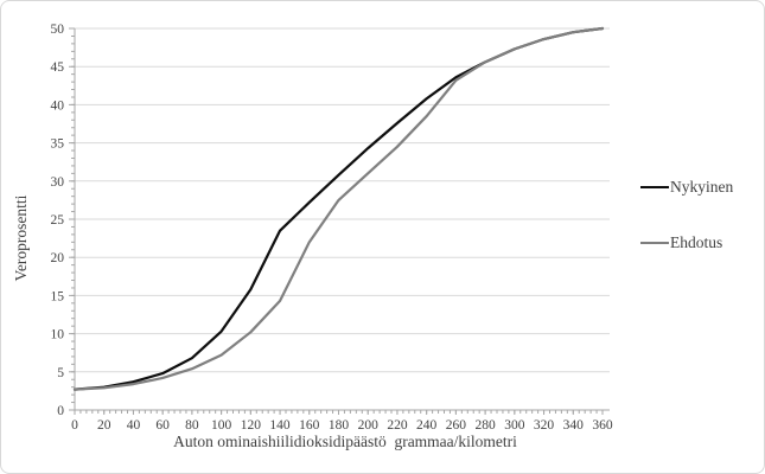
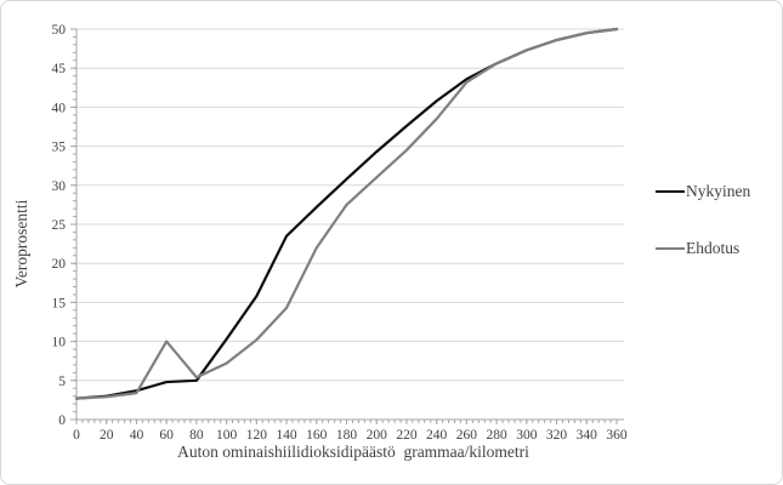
Ehdotus/60: 4 -> 10
Nykyinen/80: 7 -> 5
